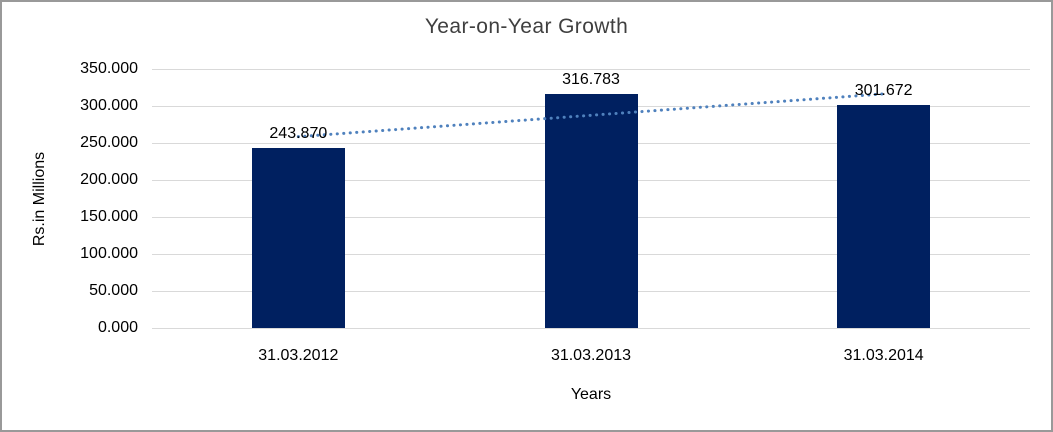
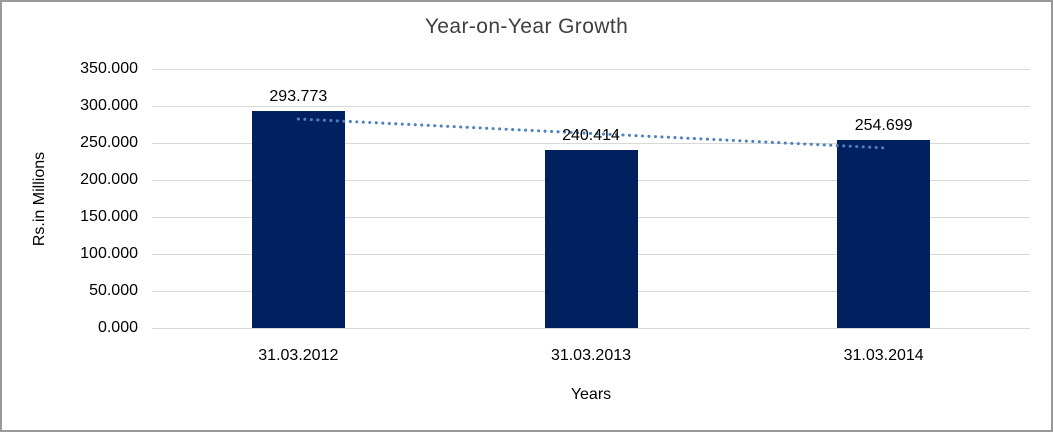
31.03.2012: 243.870 -> 293.773
31.03.2013: 316.783 -> 240.414
31.03.2014: 301.672 -> 254.699
